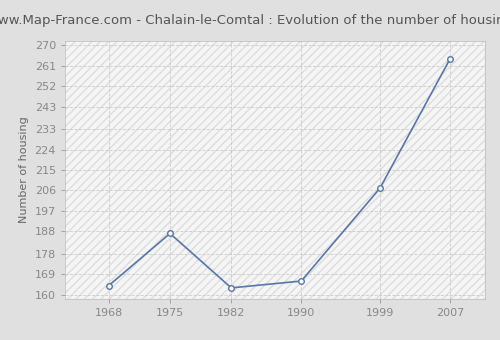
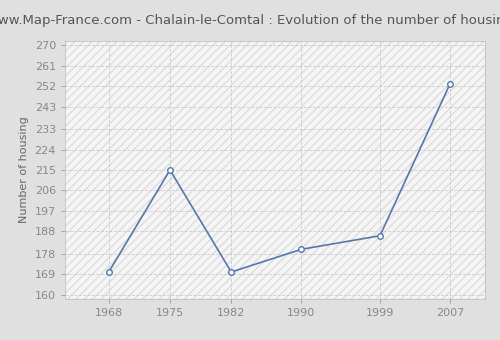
1968: 164 -> 170
1975: 187 -> 215
1982: 163 -> 170
1990: 166 -> 180
1999: 207 -> 186
2007: 264 -> 253
